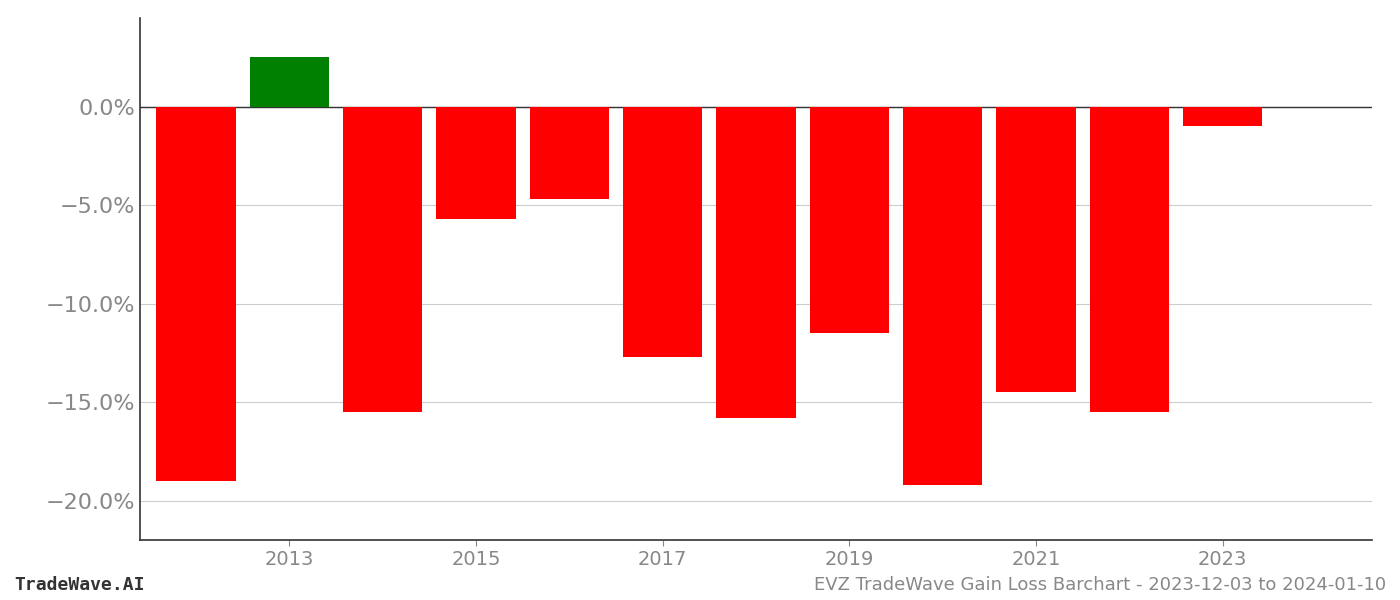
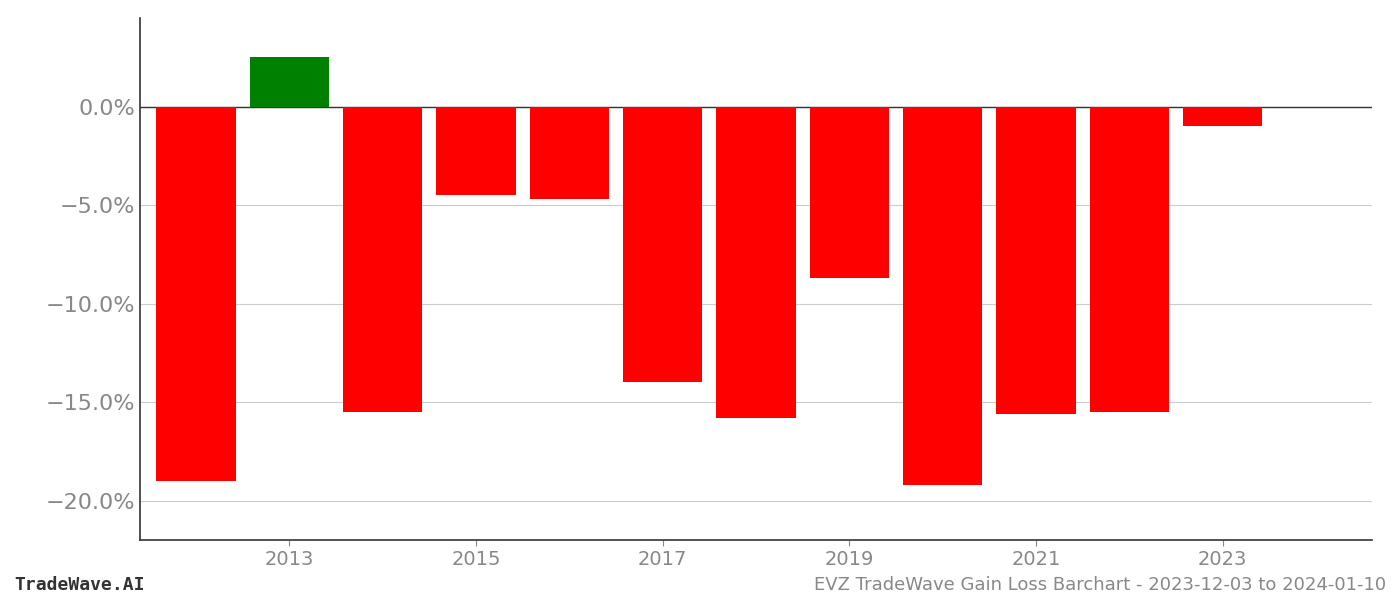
2015: -5.7% -> -4.5%
2017: -12.7% -> -14.0%
2019: -11.5% -> -8.7%
2021: -14.5% -> -15.6%
